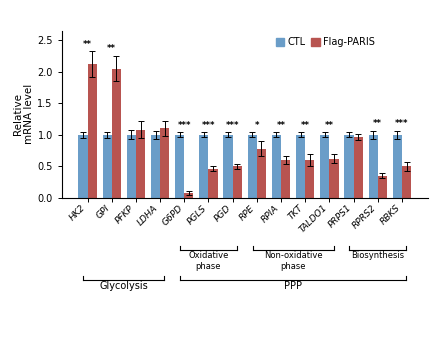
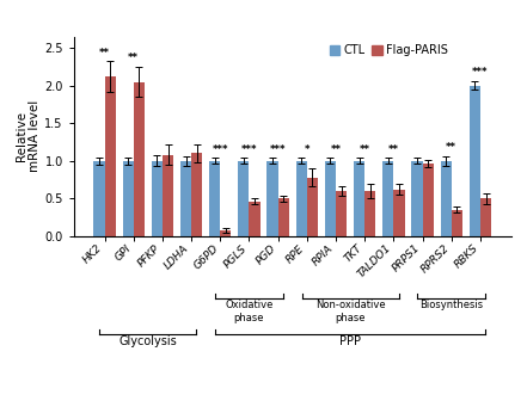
CTL/RBKS: 1 -> 2
